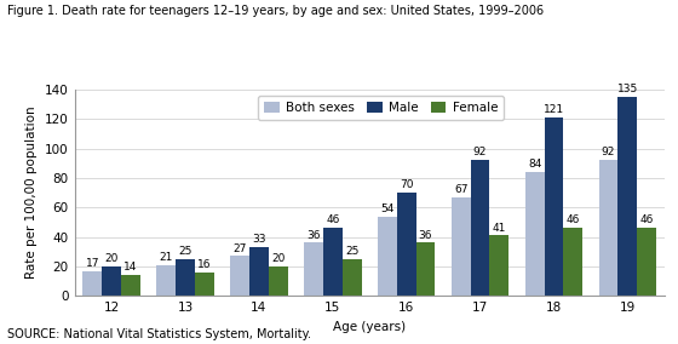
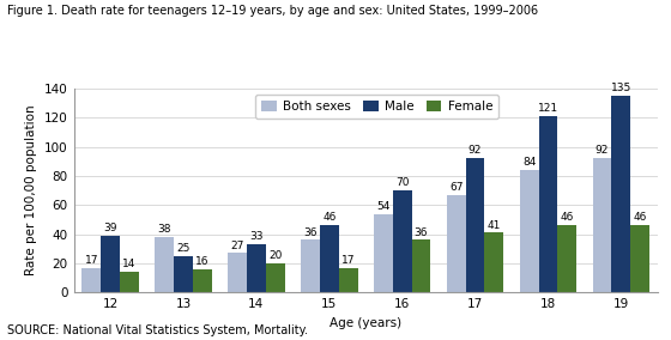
Male/12: 20 -> 39
Both sexes/13: 21 -> 38
Female/15: 25 -> 17
